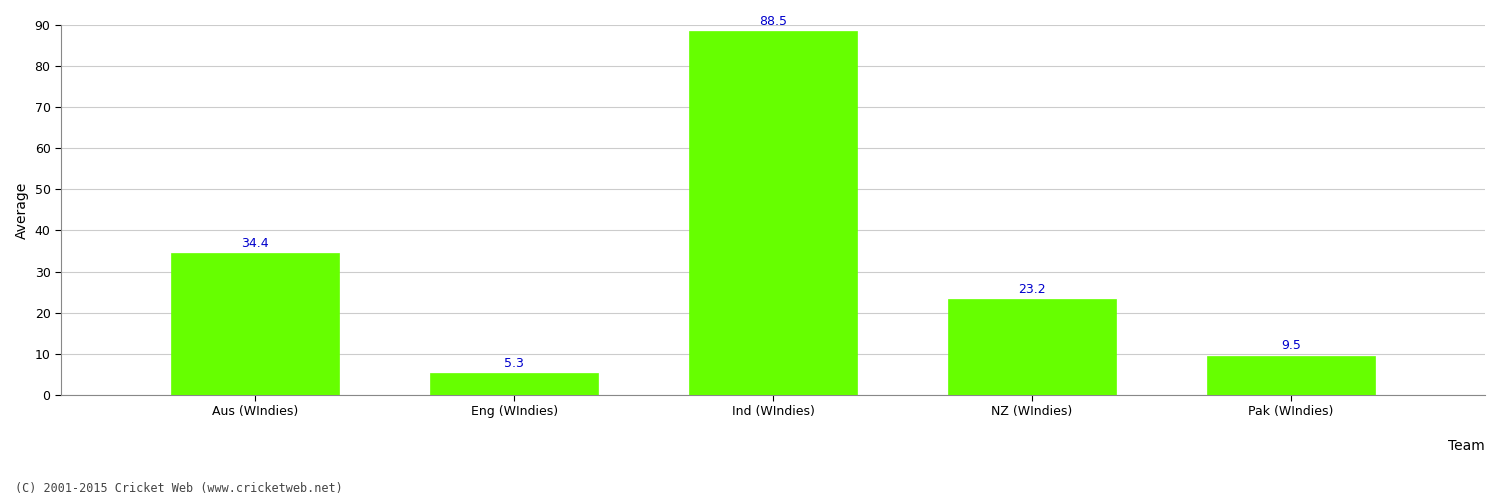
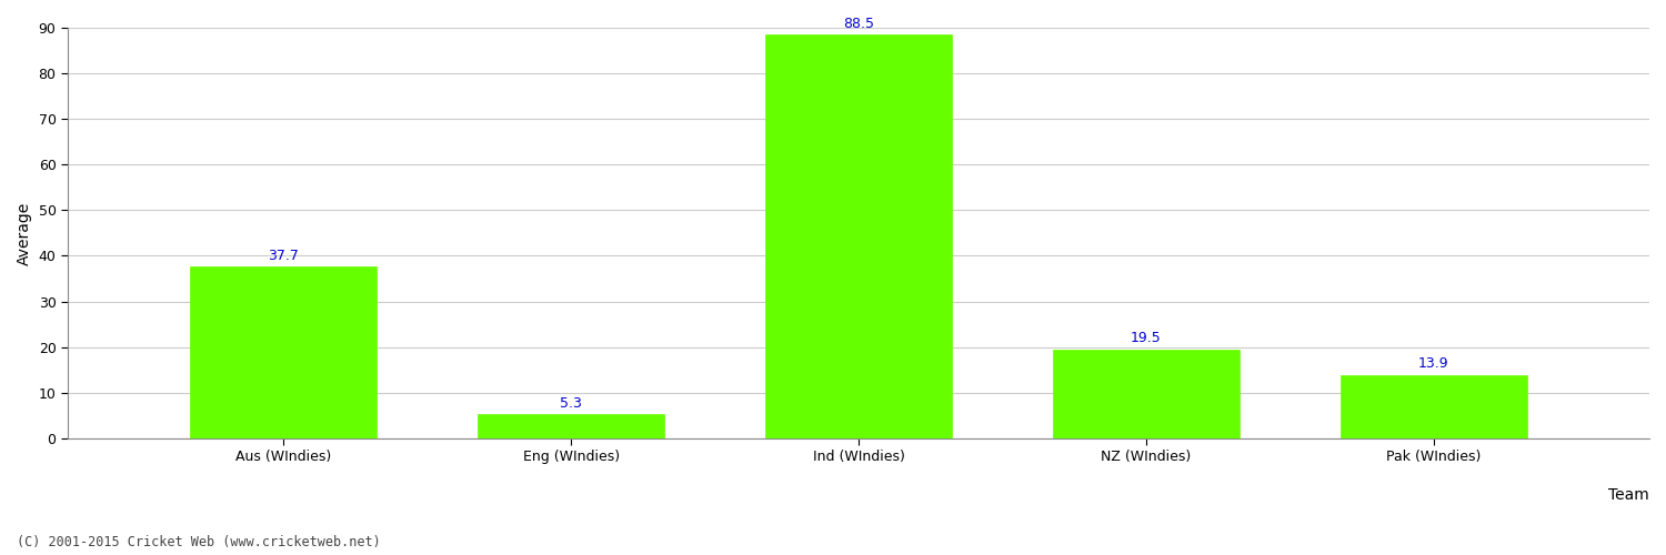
Aus (WIndies): 34.4 -> 37.7
NZ (WIndies): 23.2 -> 19.5
Pak (WIndies): 9.5 -> 13.9
